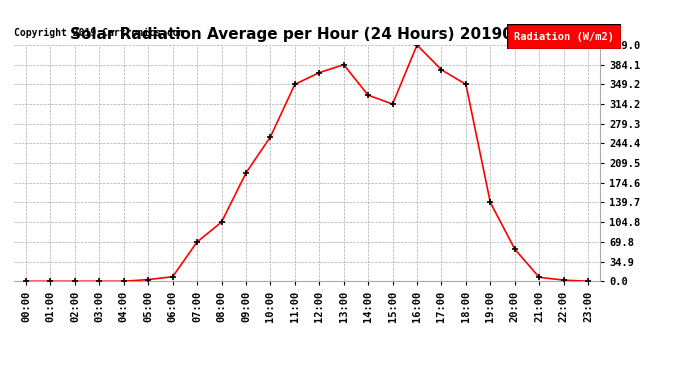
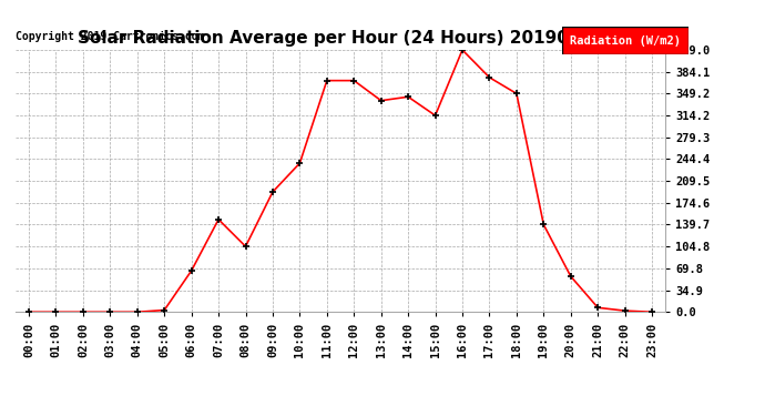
06:00: 8 -> 66
07:00: 70 -> 148
10:00: 256 -> 238
11:00: 349 -> 370
13:00: 384 -> 338
14:00: 330 -> 344
